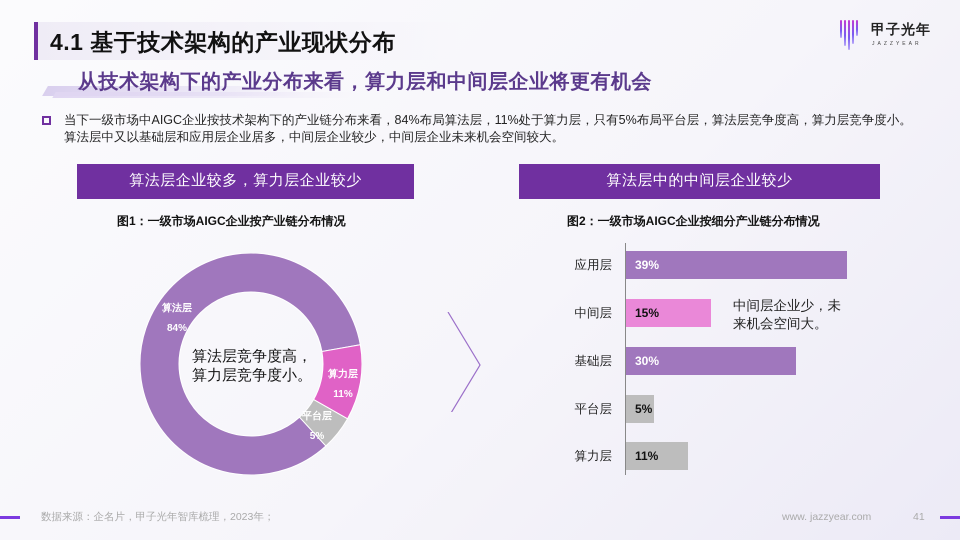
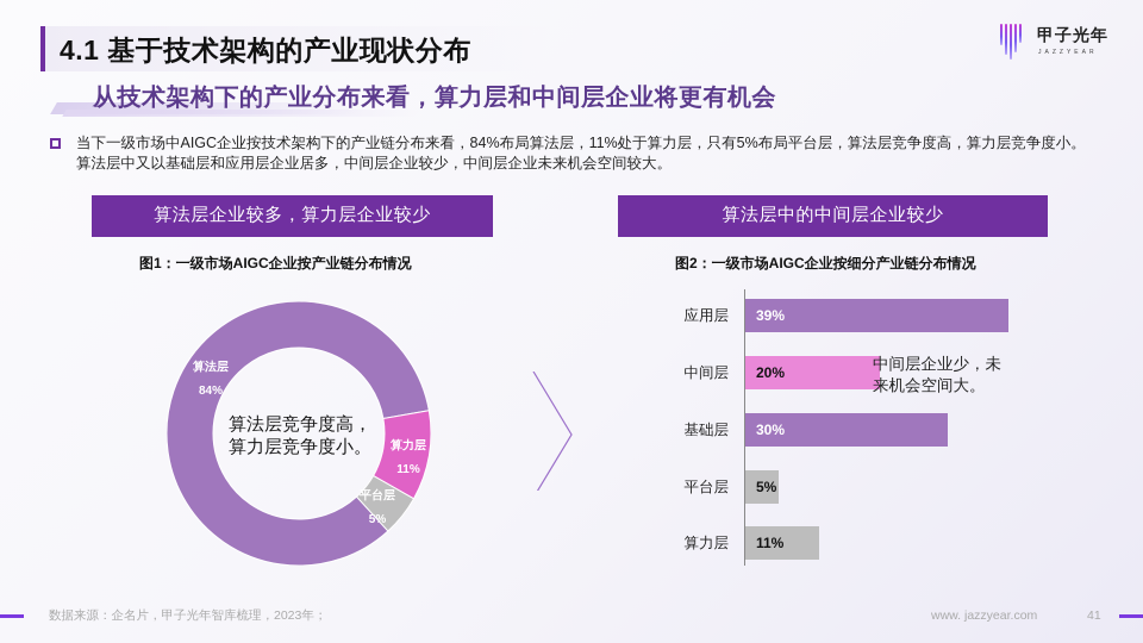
图2：一级市场AIGC企业按细分产业链分布情况/中间层: 15% -> 20%
